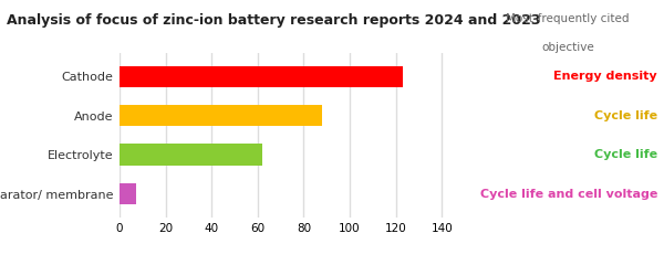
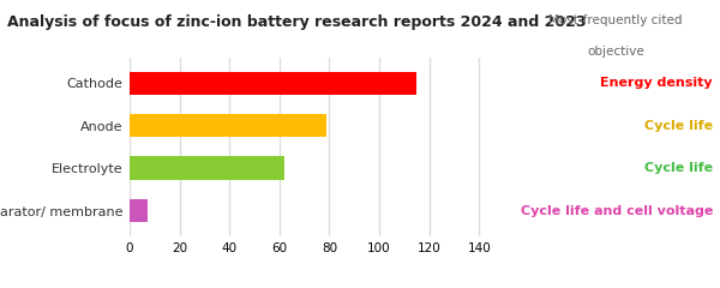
Cathode: 123 -> 115
Anode: 88 -> 79
